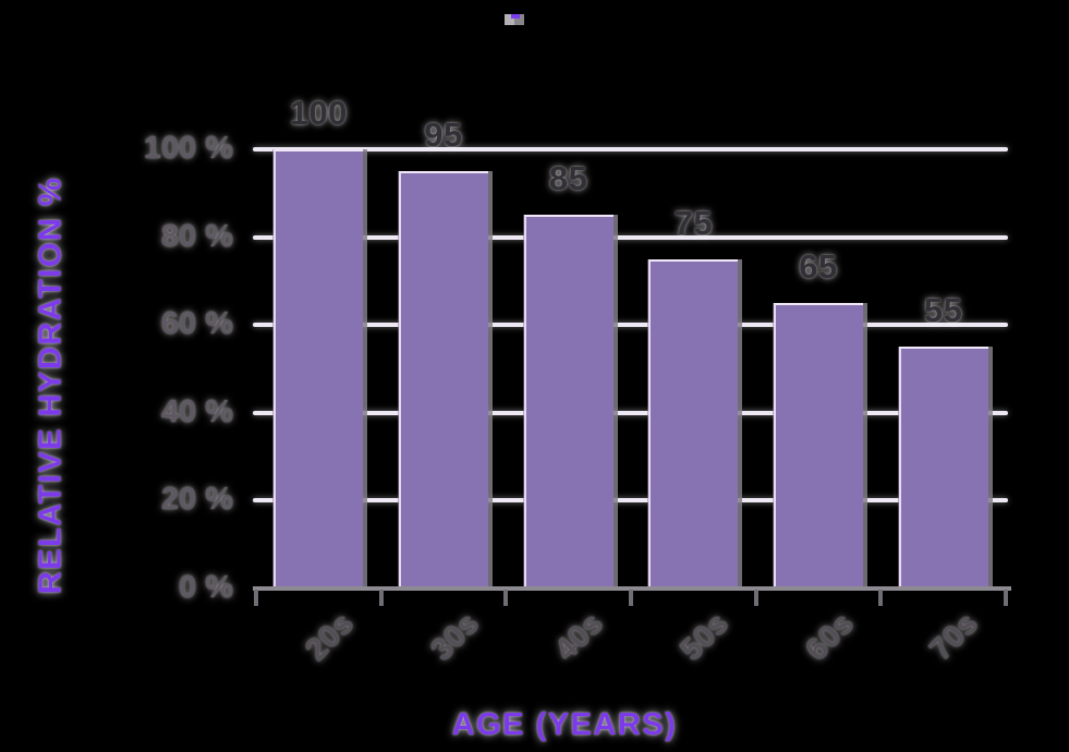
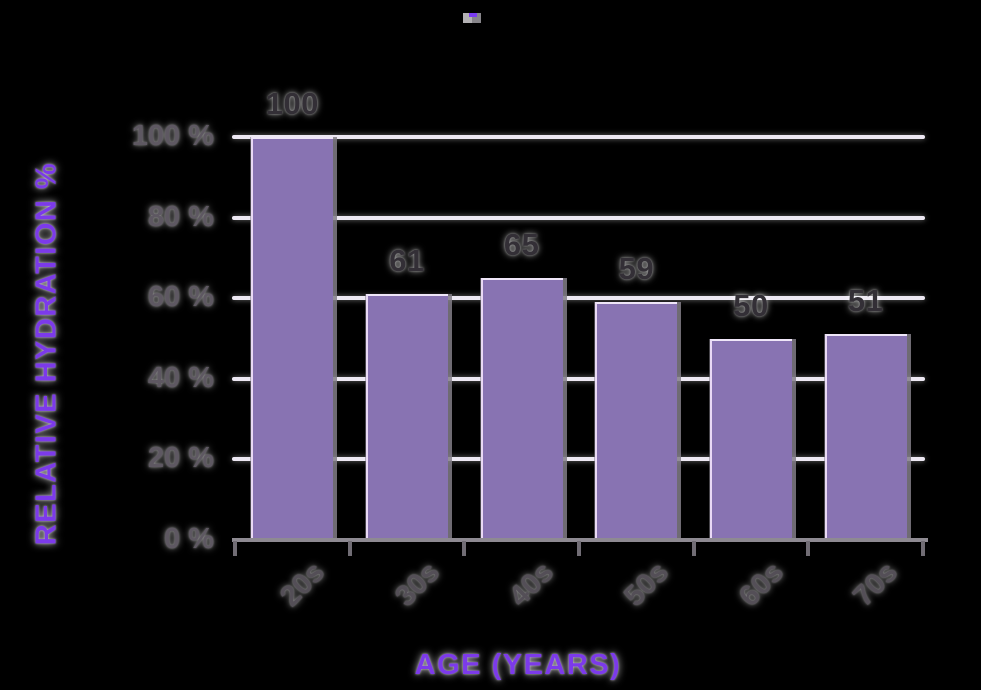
30s: 95 -> 61
40s: 85 -> 65
50s: 75 -> 59
60s: 65 -> 50
70s: 55 -> 51
